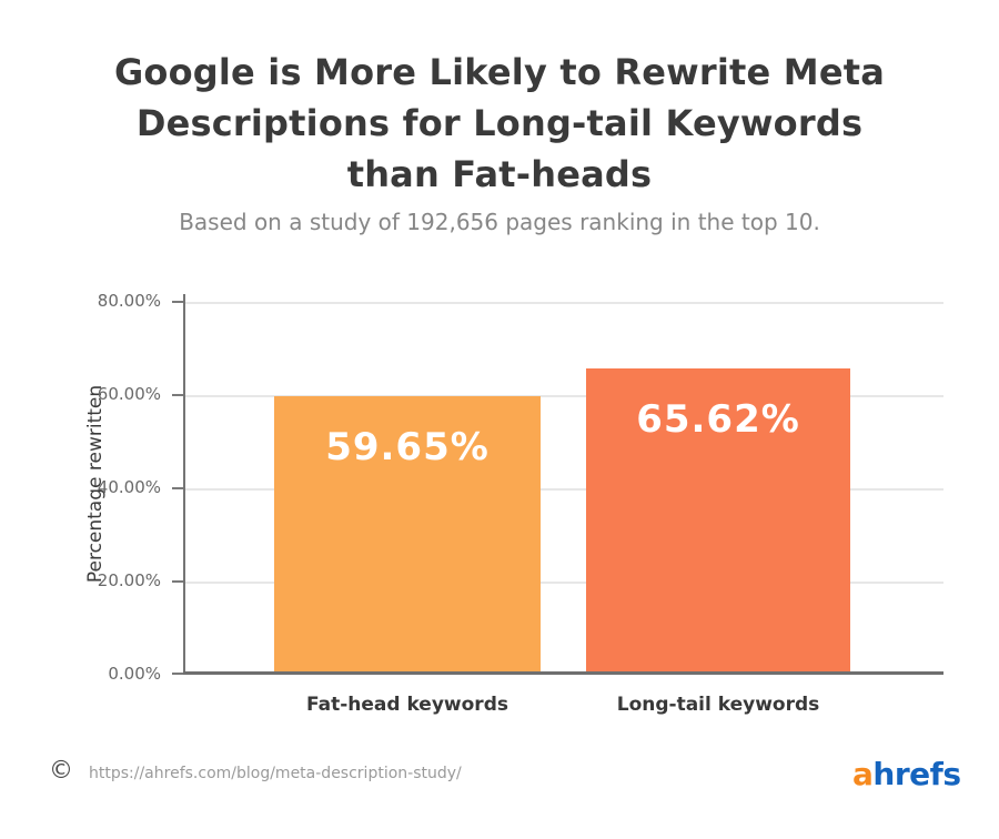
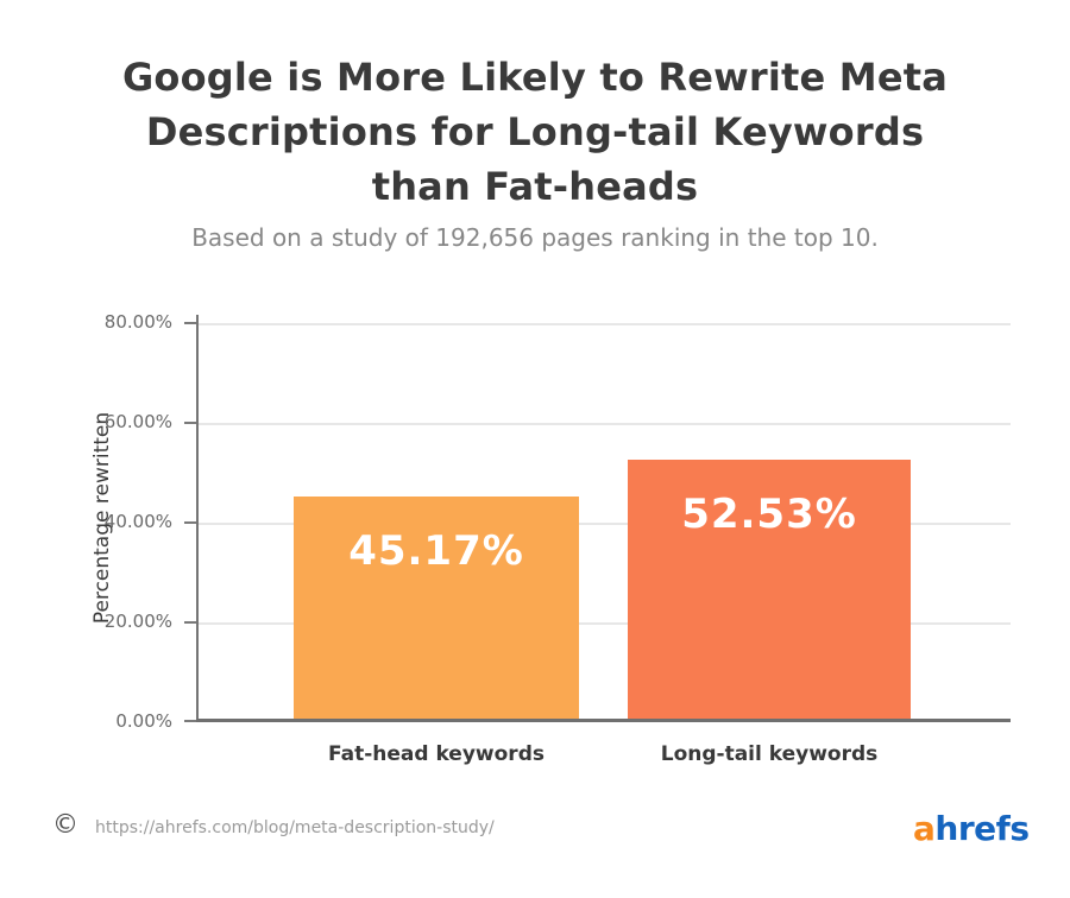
Fat-head keywords: 59.65% -> 45.17%
Long-tail keywords: 65.62% -> 52.53%
